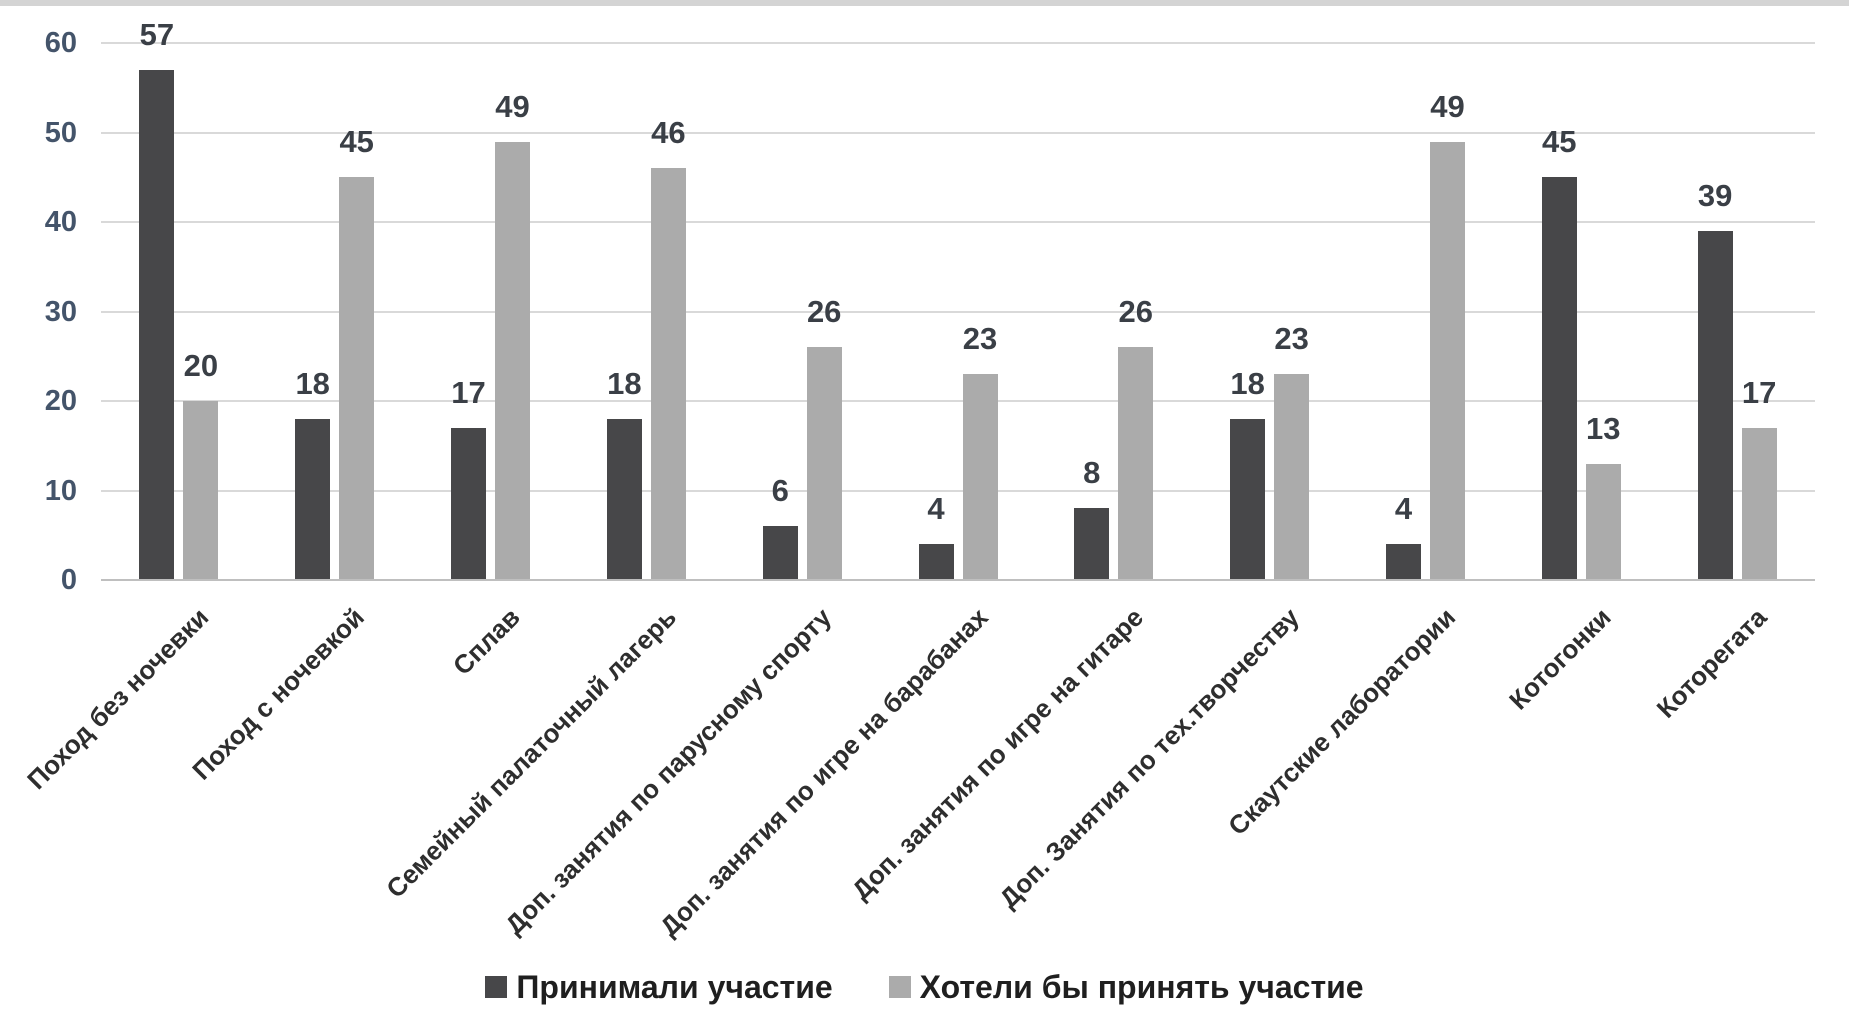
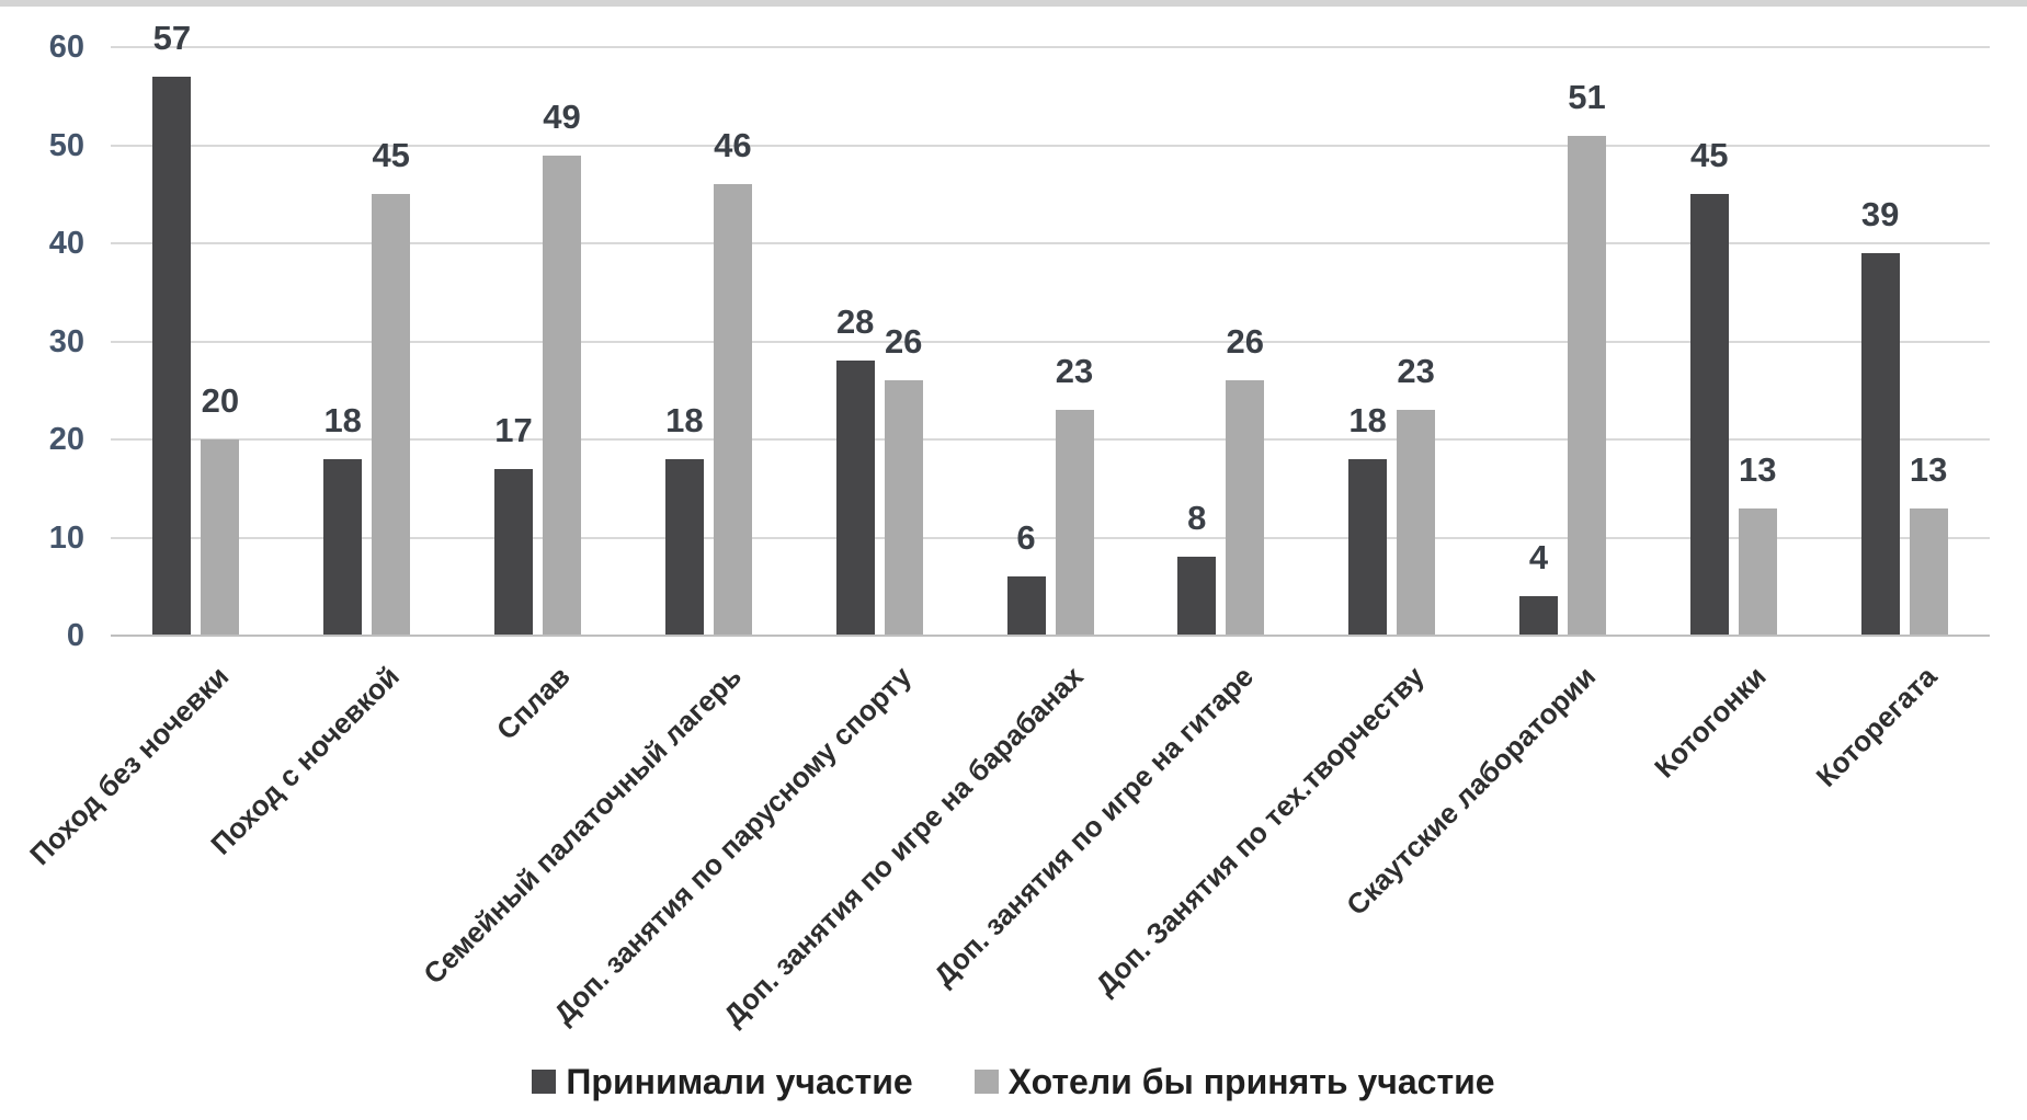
Принимали участие/Доп. занятия по парусному спорту: 6 -> 28
Принимали участие/Доп. занятия по игре на барабанах: 4 -> 6
Хотели бы принять участие/Скаутские лаборатории: 49 -> 51
Хотели бы принять участие/Которегата: 17 -> 13
